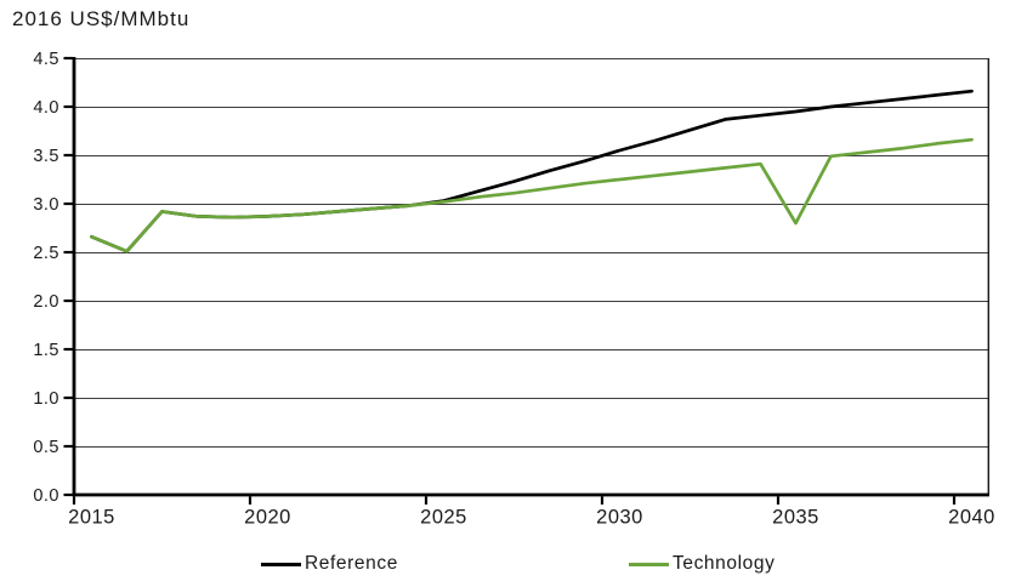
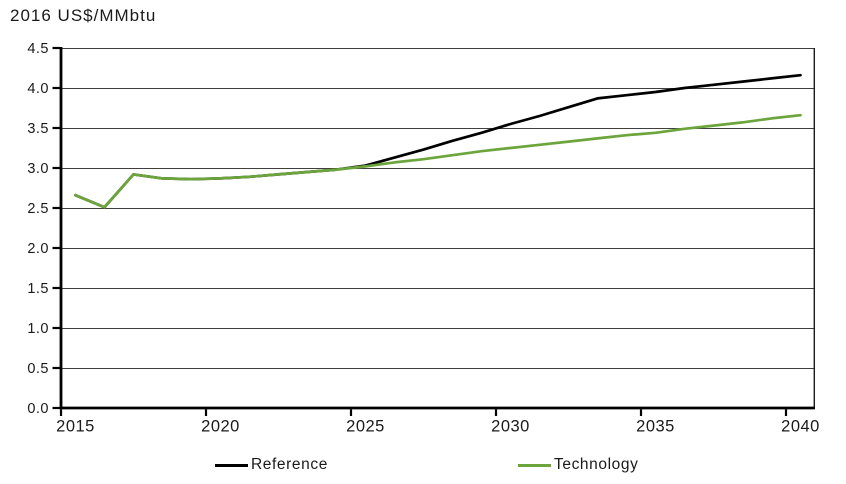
Technology/2035: 2.8 -> 3.4
